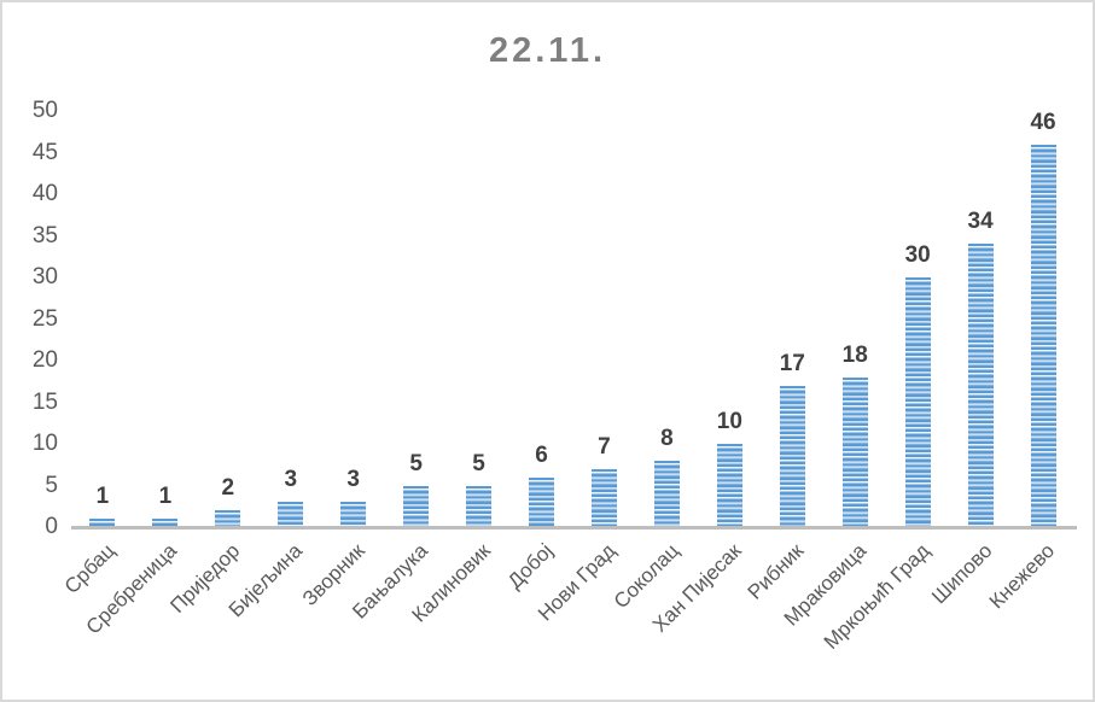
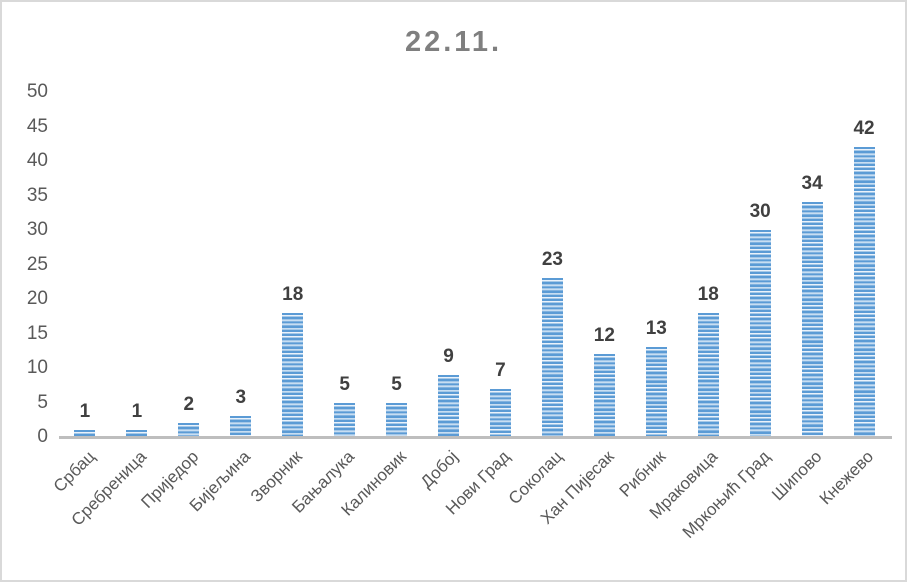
Зворник: 3 -> 18
Добој: 6 -> 9
Соколац: 8 -> 23
Хан Пијесак: 10 -> 12
Рибник: 17 -> 13
Кнежево: 46 -> 42
